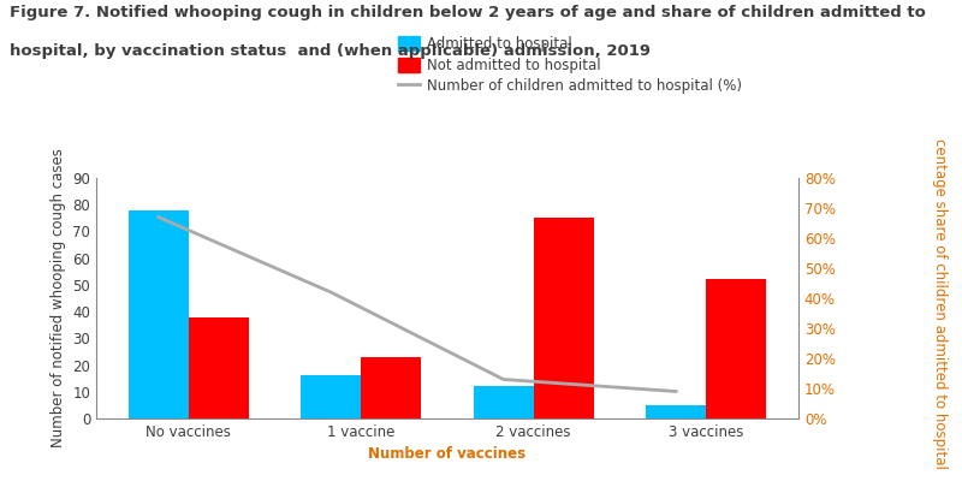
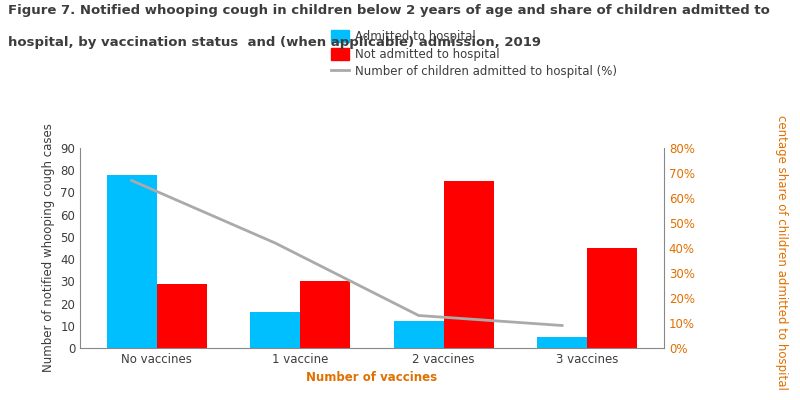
Not admitted to hospital/No vaccines: 38 -> 29
Not admitted to hospital/1 vaccine: 23 -> 30
Not admitted to hospital/3 vaccines: 52 -> 45
